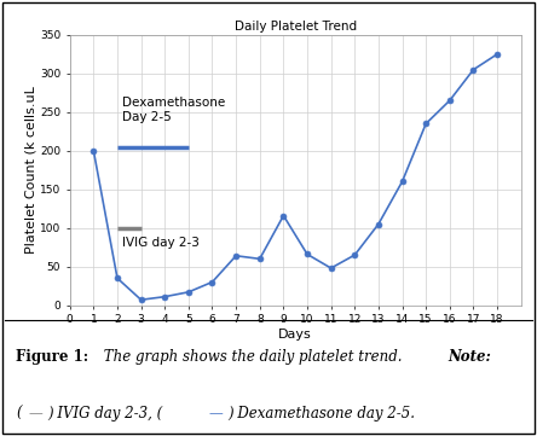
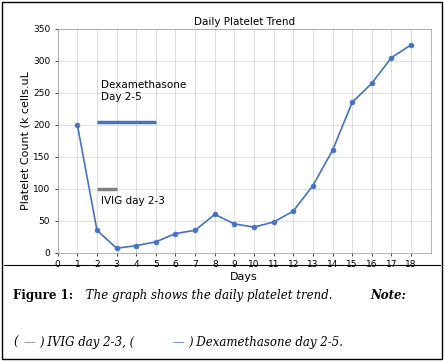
7: 64 -> 35
9: 116 -> 45
10: 66 -> 40
